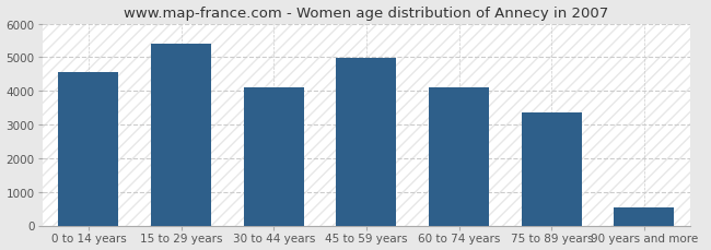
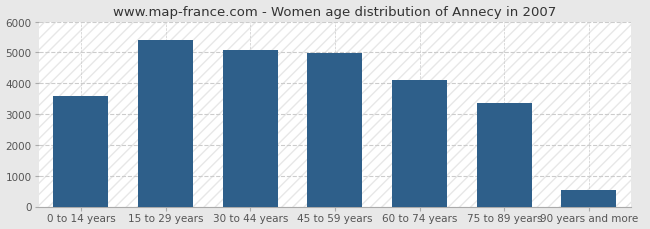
0 to 14 years: 4550 -> 3600
30 to 44 years: 4100 -> 5070
